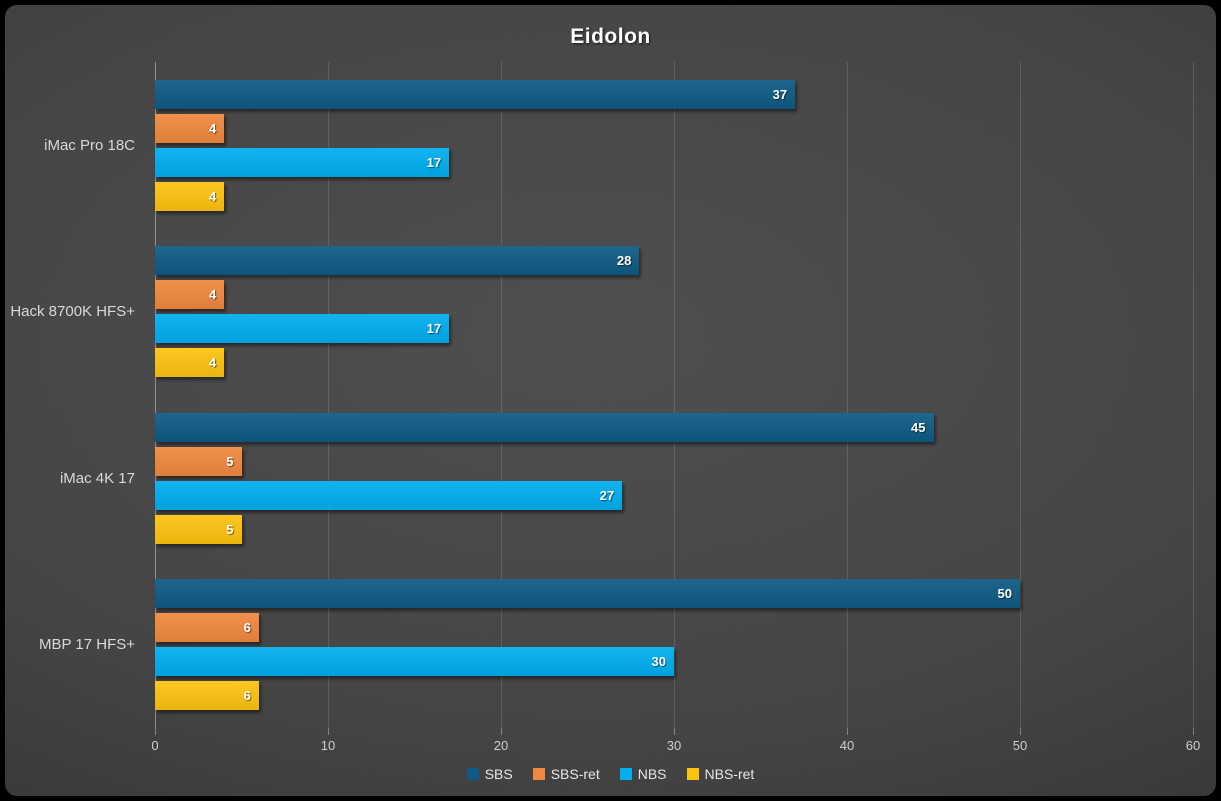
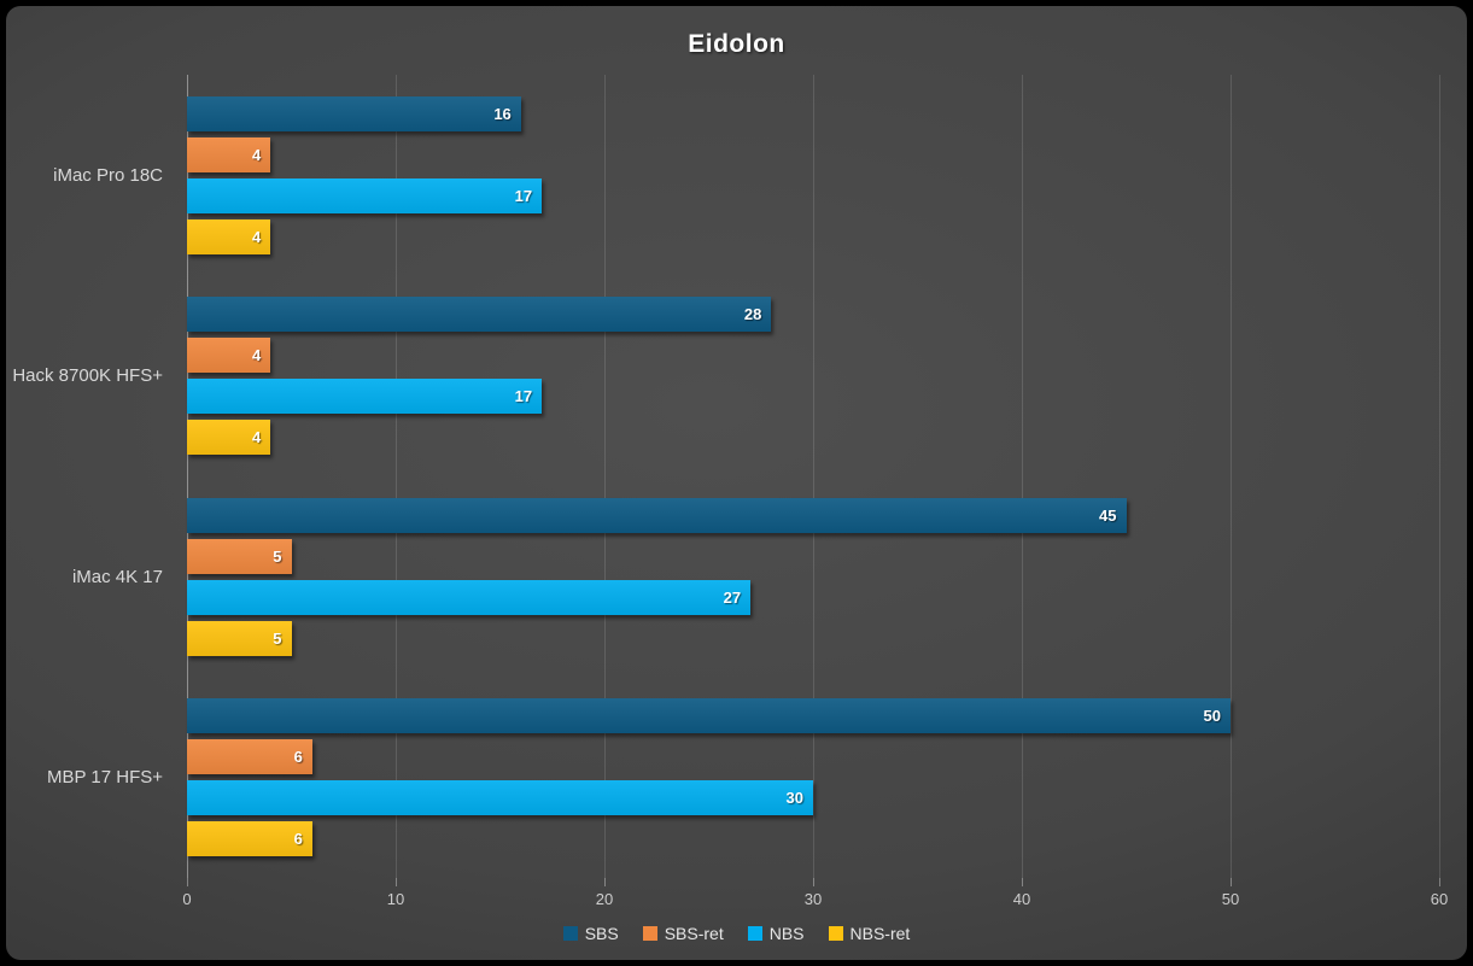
SBS/iMac Pro 18C: 37 -> 16
